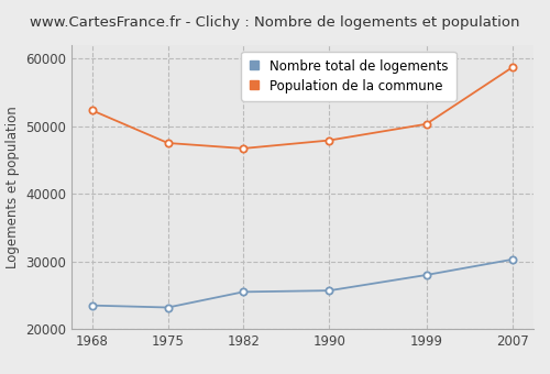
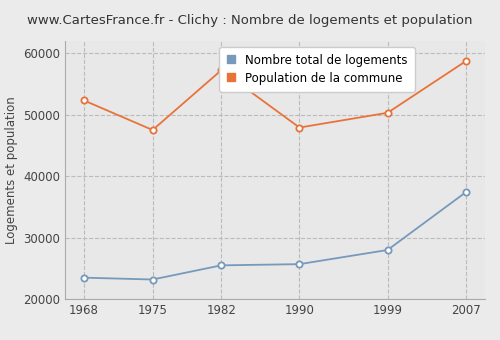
Population de la commune/1982: 46700 -> 57200
Nombre total de logements/2007: 30300 -> 37400
